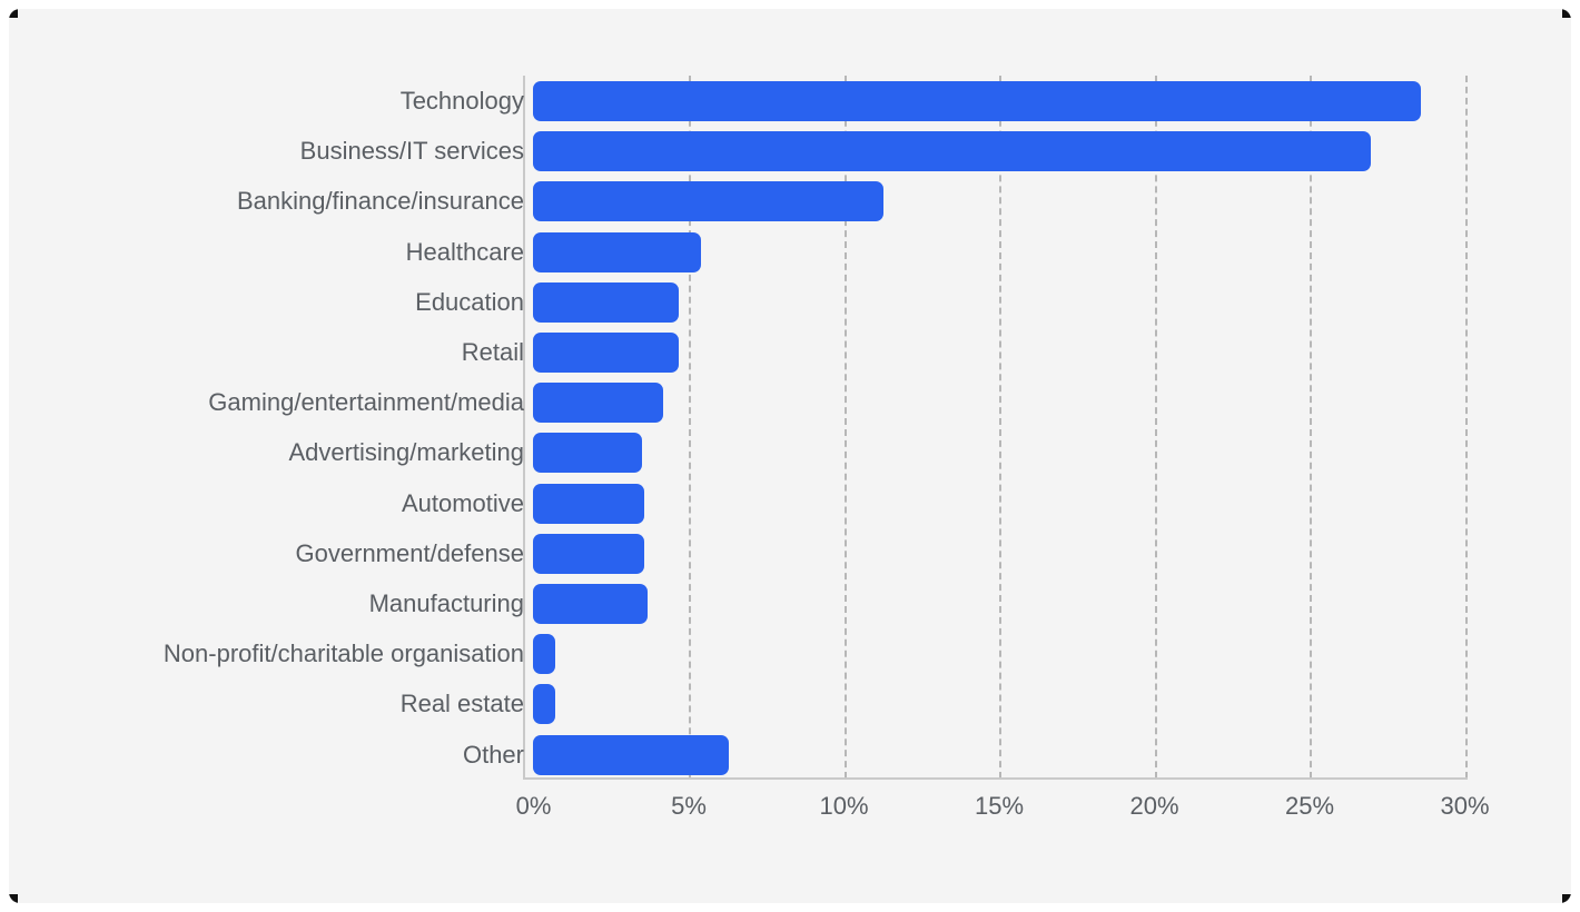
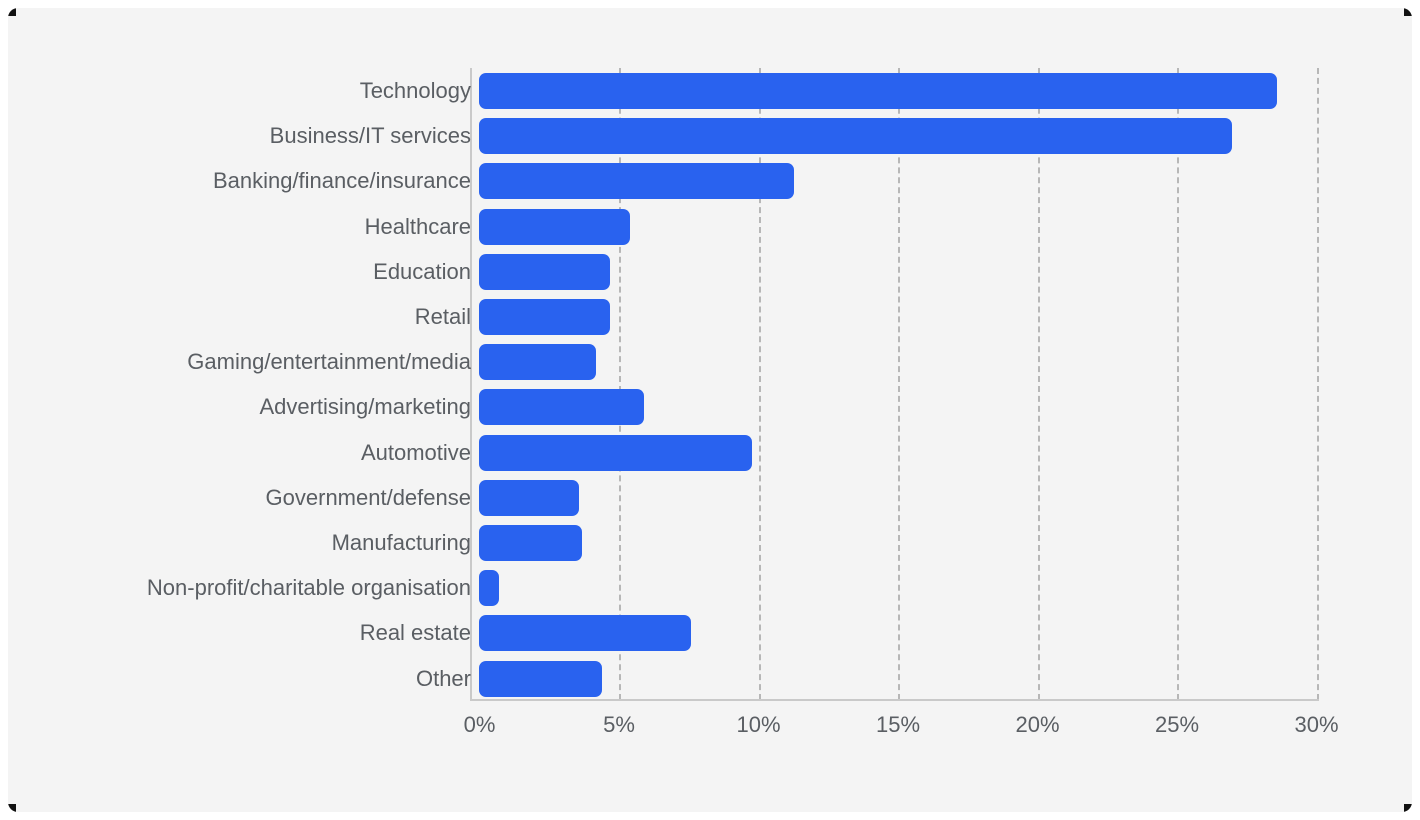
Advertising/marketing: 3.5% -> 5.9%
Automotive: 3.6% -> 9.8%
Real estate: 0.7% -> 7.6%
Other: 6.3% -> 4.4%
